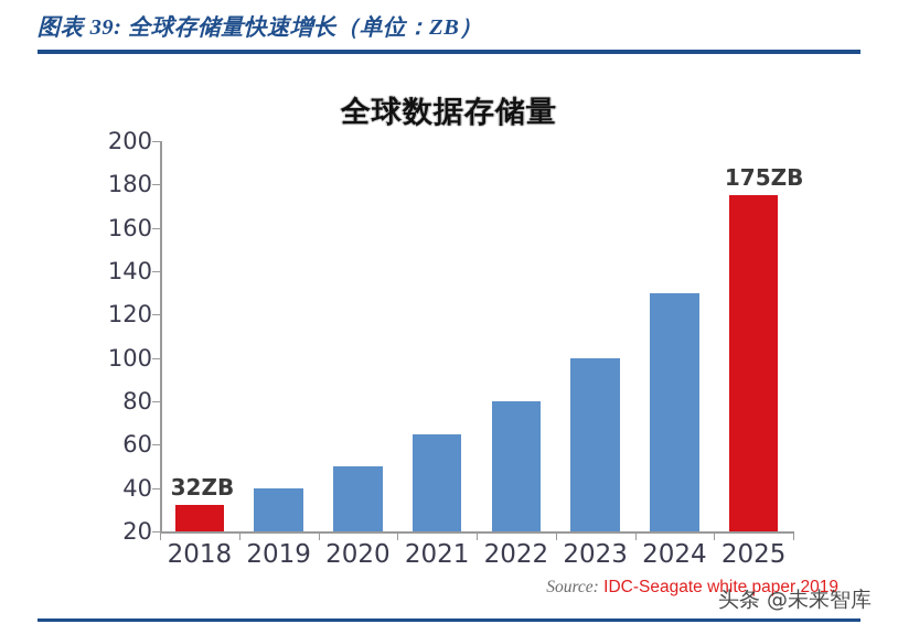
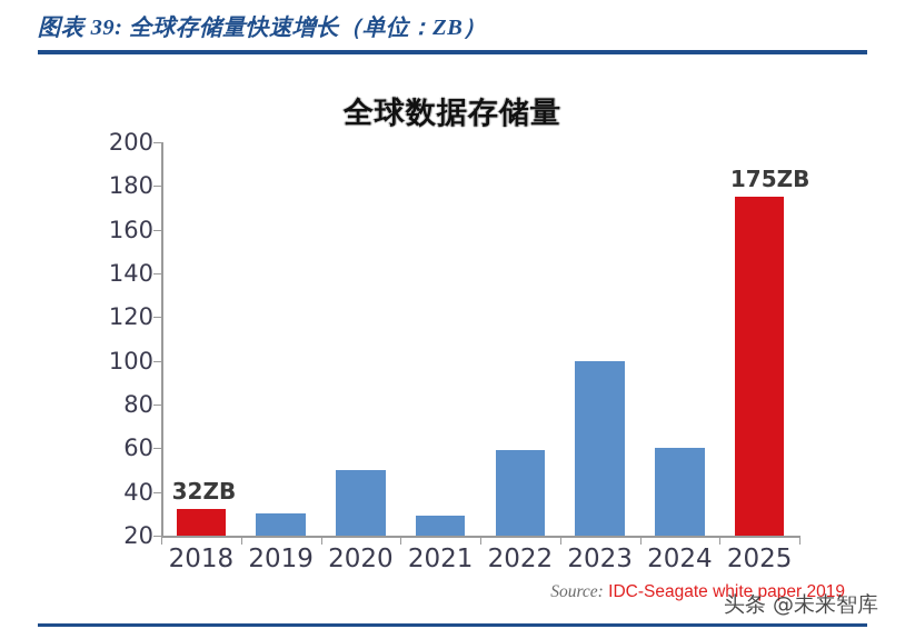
2019: 40 -> 30
2021: 65 -> 29
2022: 80 -> 59
2024: 130 -> 60
